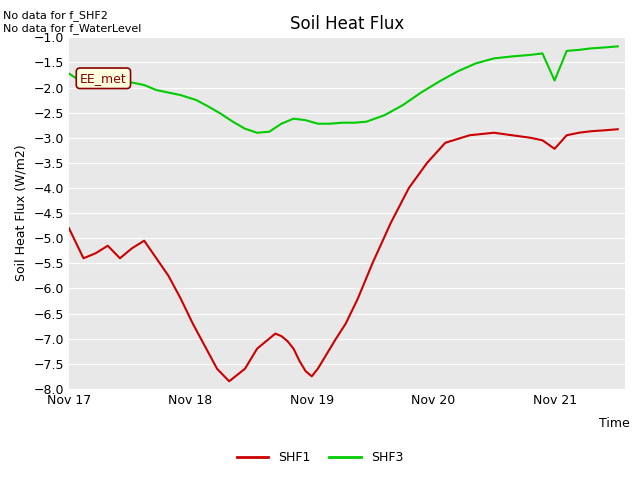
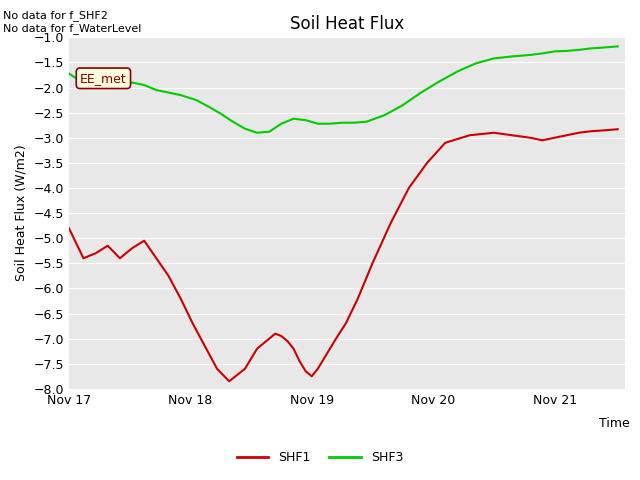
SHF1/Nov 21: -3.22 -> -3.00
SHF3/Nov 21: -1.86 -> -1.28
